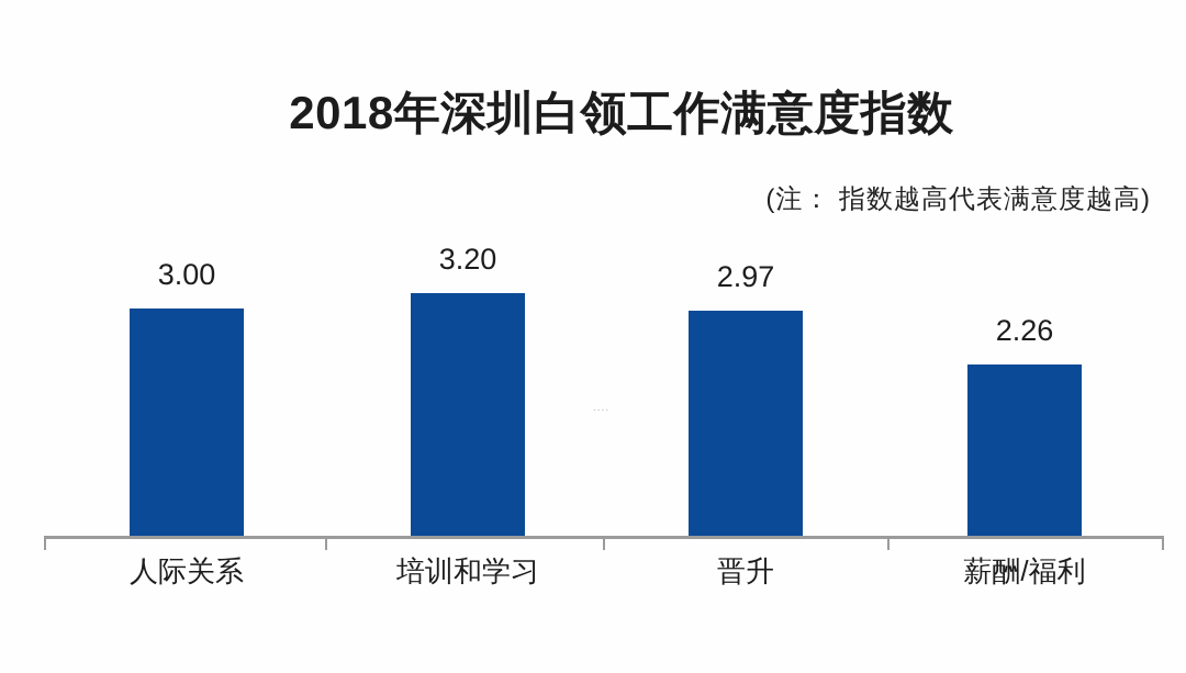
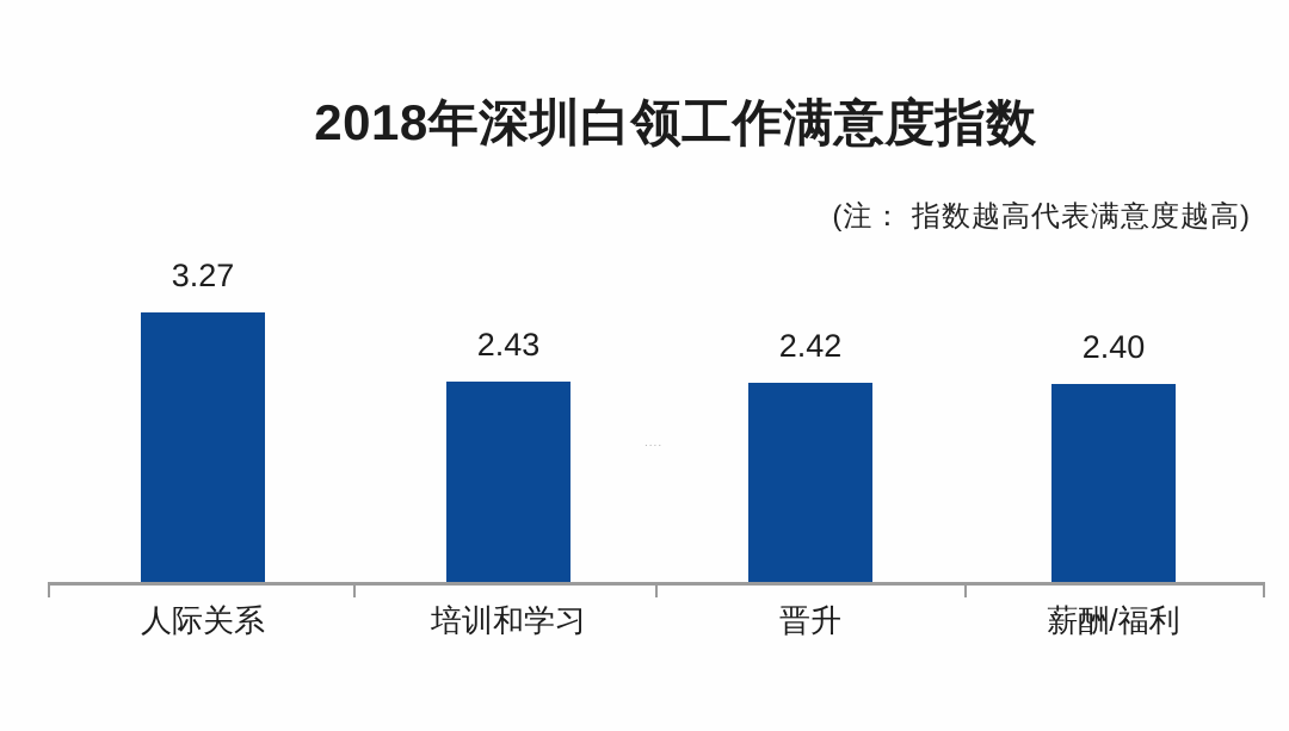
人际关系: 3.00 -> 3.27
培训和学习: 3.20 -> 2.43
晋升: 2.97 -> 2.42
薪酬/福利: 2.26 -> 2.40
